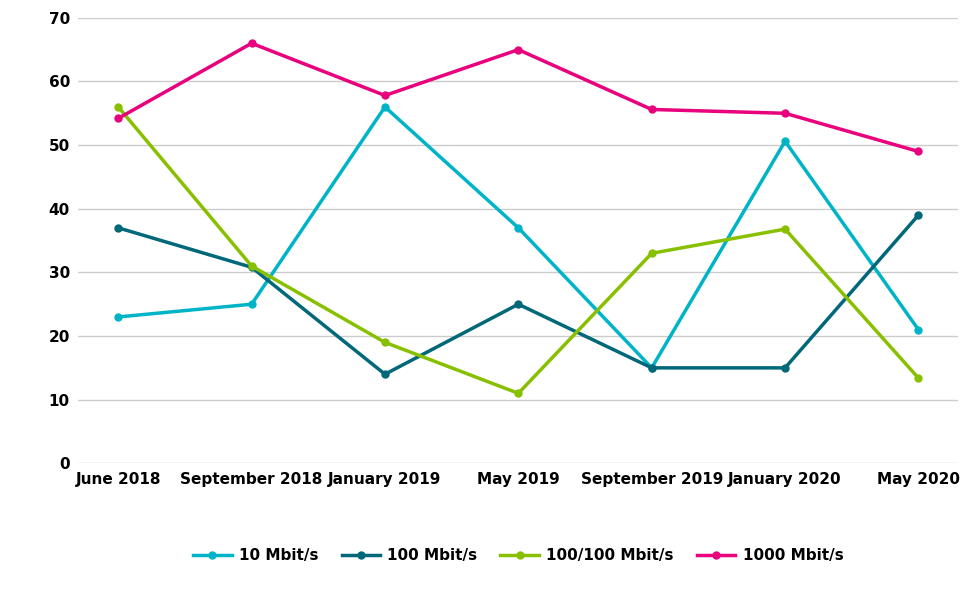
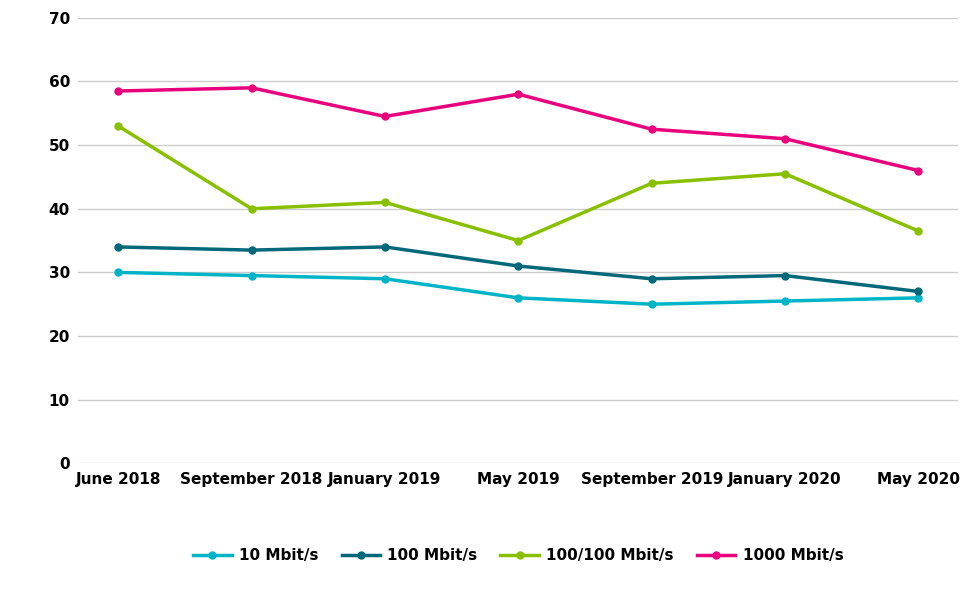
10 Mbit/s/June 2018: 23.0 -> 30.0
100 Mbit/s/June 2018: 37.0 -> 34.0
100/100 Mbit/s/June 2018: 56.0 -> 53.0
1000 Mbit/s/June 2018: 54.2 -> 58.5
10 Mbit/s/September 2018: 25.0 -> 29.5
100 Mbit/s/September 2018: 30.8 -> 33.5
100/100 Mbit/s/September 2018: 31.0 -> 40.0
1000 Mbit/s/September 2018: 66.0 -> 59.0
10 Mbit/s/January 2019: 56.0 -> 29.0
100 Mbit/s/January 2019: 14.0 -> 34.0
100/100 Mbit/s/January 2019: 19.0 -> 41.0
1000 Mbit/s/January 2019: 57.8 -> 54.5
10 Mbit/s/May 2019: 37.0 -> 26.0
100 Mbit/s/May 2019: 25.0 -> 31.0
100/100 Mbit/s/May 2019: 11.0 -> 35.0
1000 Mbit/s/May 2019: 65.0 -> 58.0
10 Mbit/s/September 2019: 15.0 -> 25.0
100 Mbit/s/September 2019: 15.0 -> 29.0
100/100 Mbit/s/September 2019: 33.0 -> 44.0
1000 Mbit/s/September 2019: 55.6 -> 52.5
10 Mbit/s/January 2020: 50.6 -> 25.5
100 Mbit/s/January 2020: 15.0 -> 29.5
100/100 Mbit/s/January 2020: 36.8 -> 45.5
1000 Mbit/s/January 2020: 55.0 -> 51.0
10 Mbit/s/May 2020: 21.0 -> 26.0
100 Mbit/s/May 2020: 39.0 -> 27.0
100/100 Mbit/s/May 2020: 13.4 -> 36.5
1000 Mbit/s/May 2020: 49.0 -> 46.0
